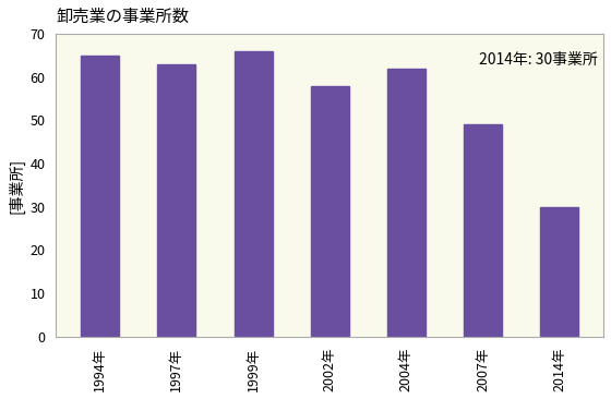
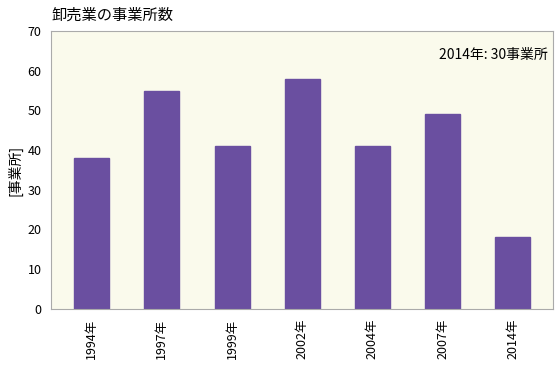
1994年: 65 -> 38
1997年: 63 -> 55
1999年: 66 -> 41
2004年: 62 -> 41
2014年: 30 -> 18
